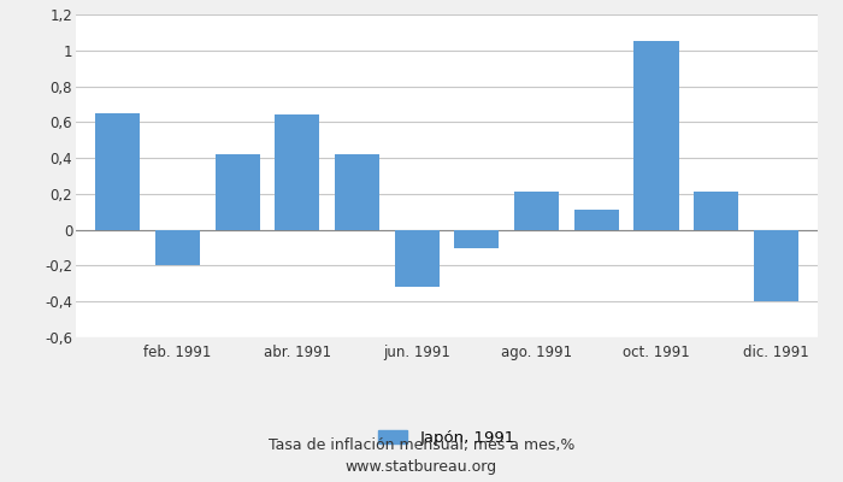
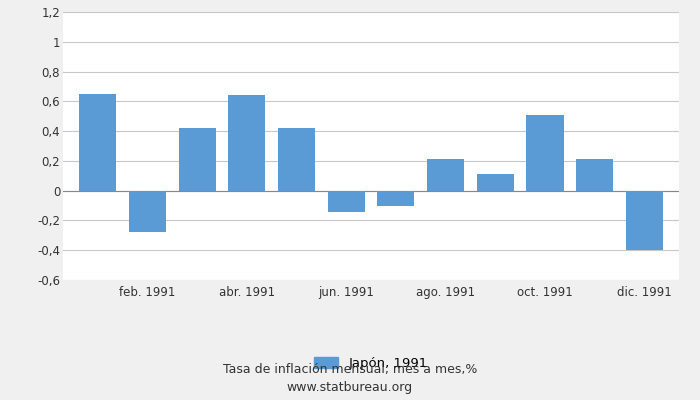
feb. 1991: -0,20 -> -0,28
jun. 1991: -0,32 -> -0,14
oct. 1991: 1,05 -> 0,51
